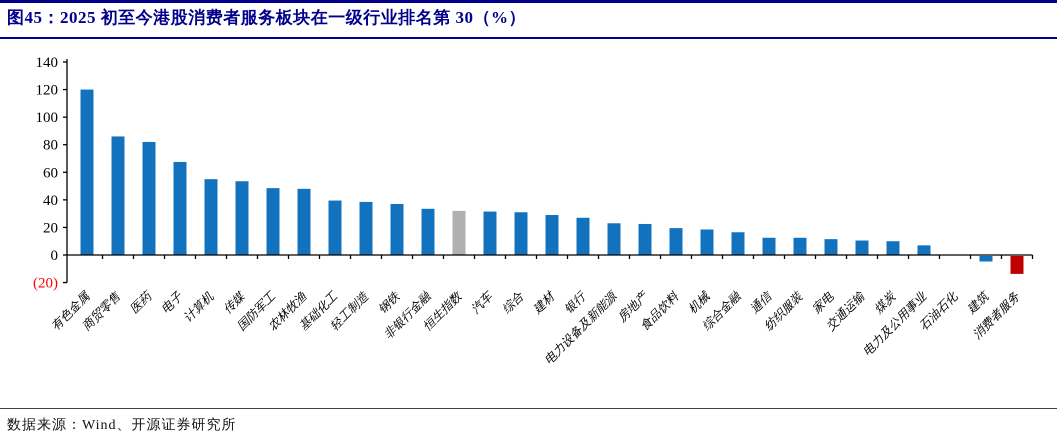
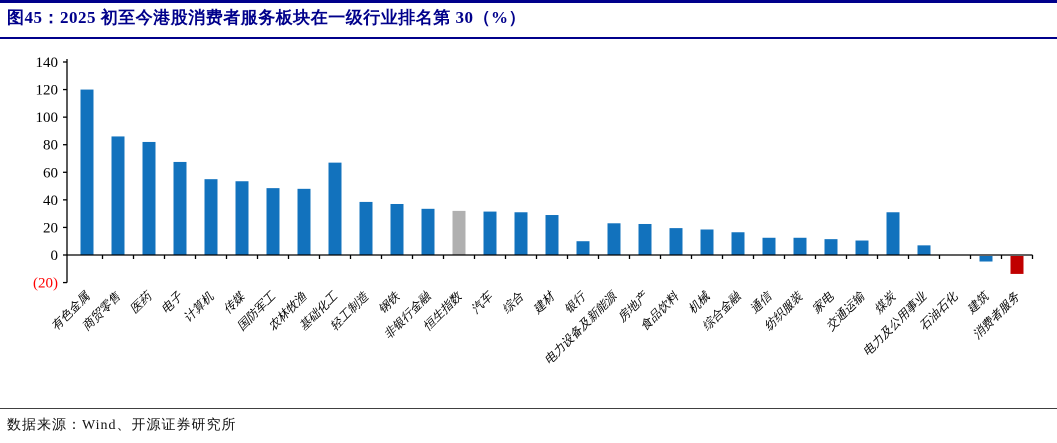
基础化工: 40 -> 67
银行: 27 -> 10
煤炭: 10 -> 31
